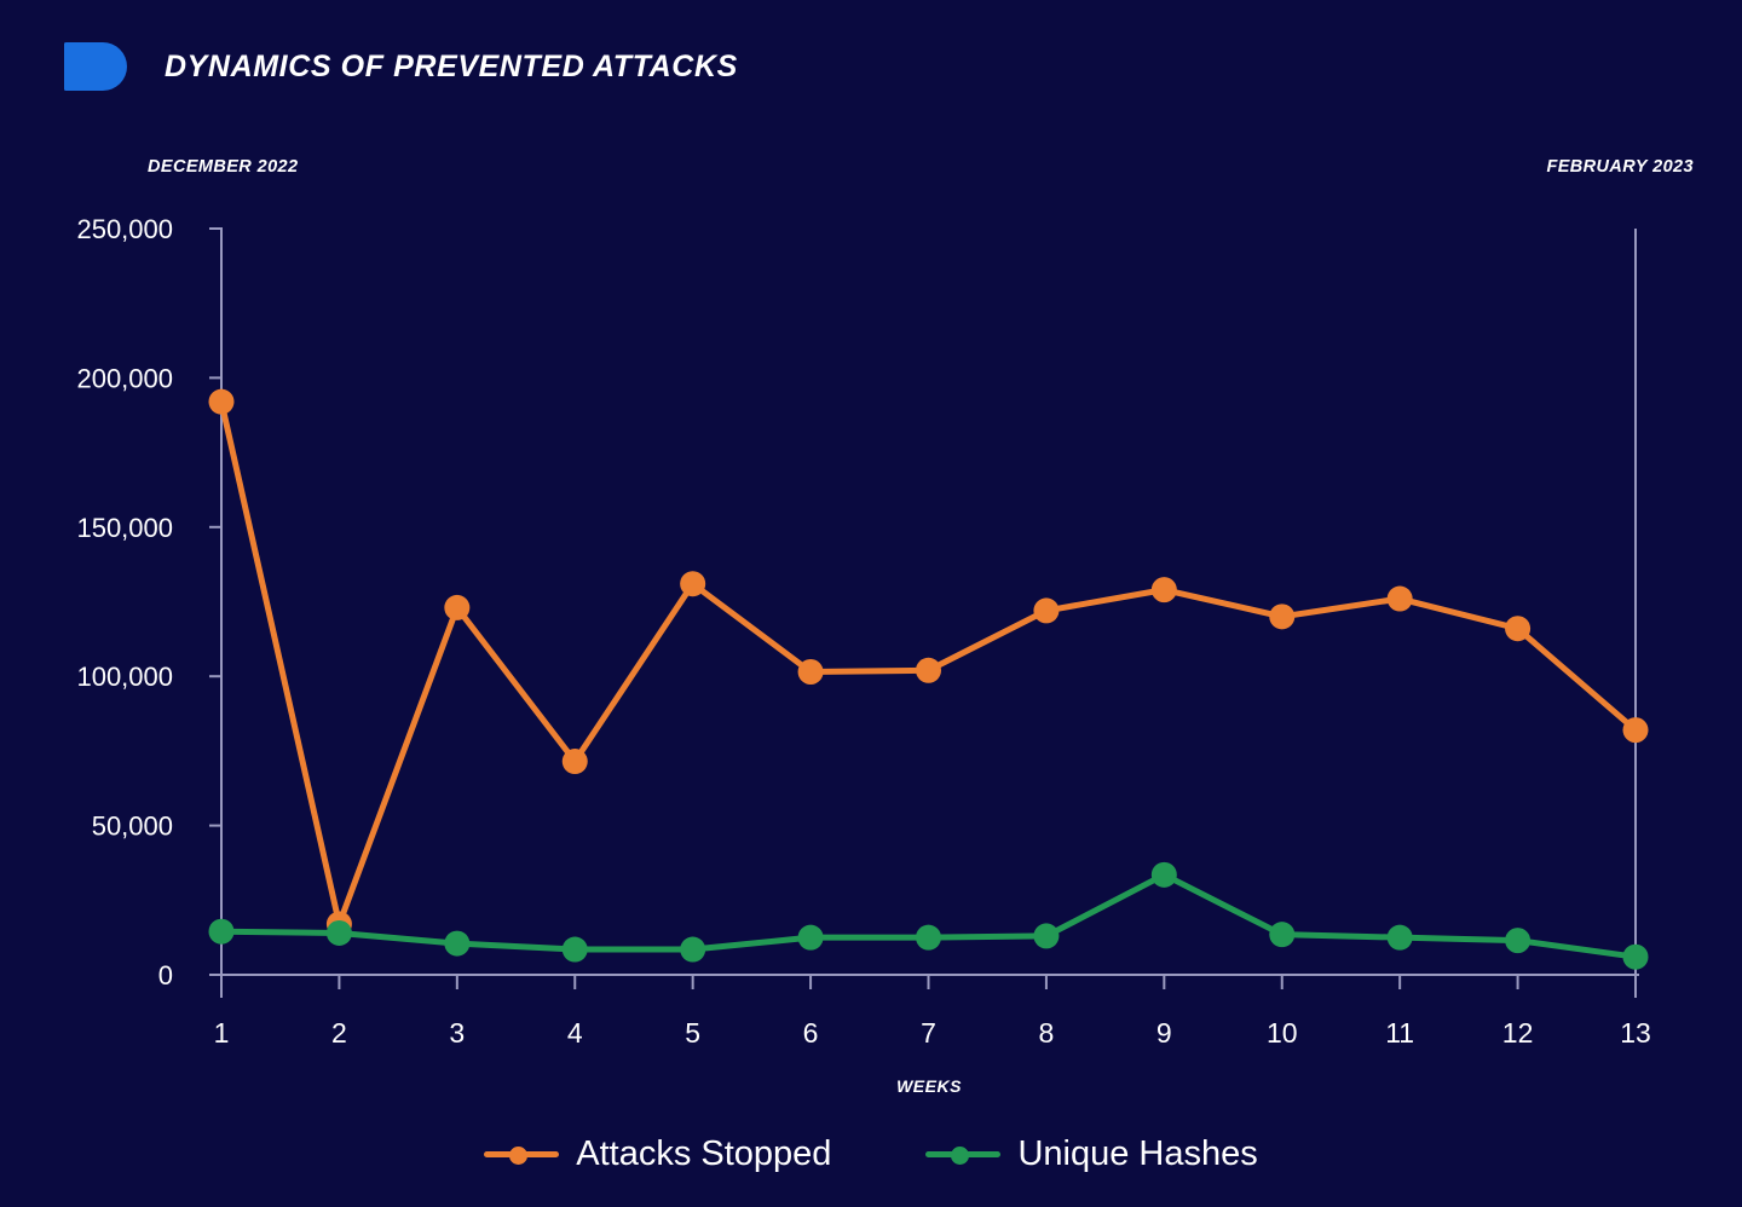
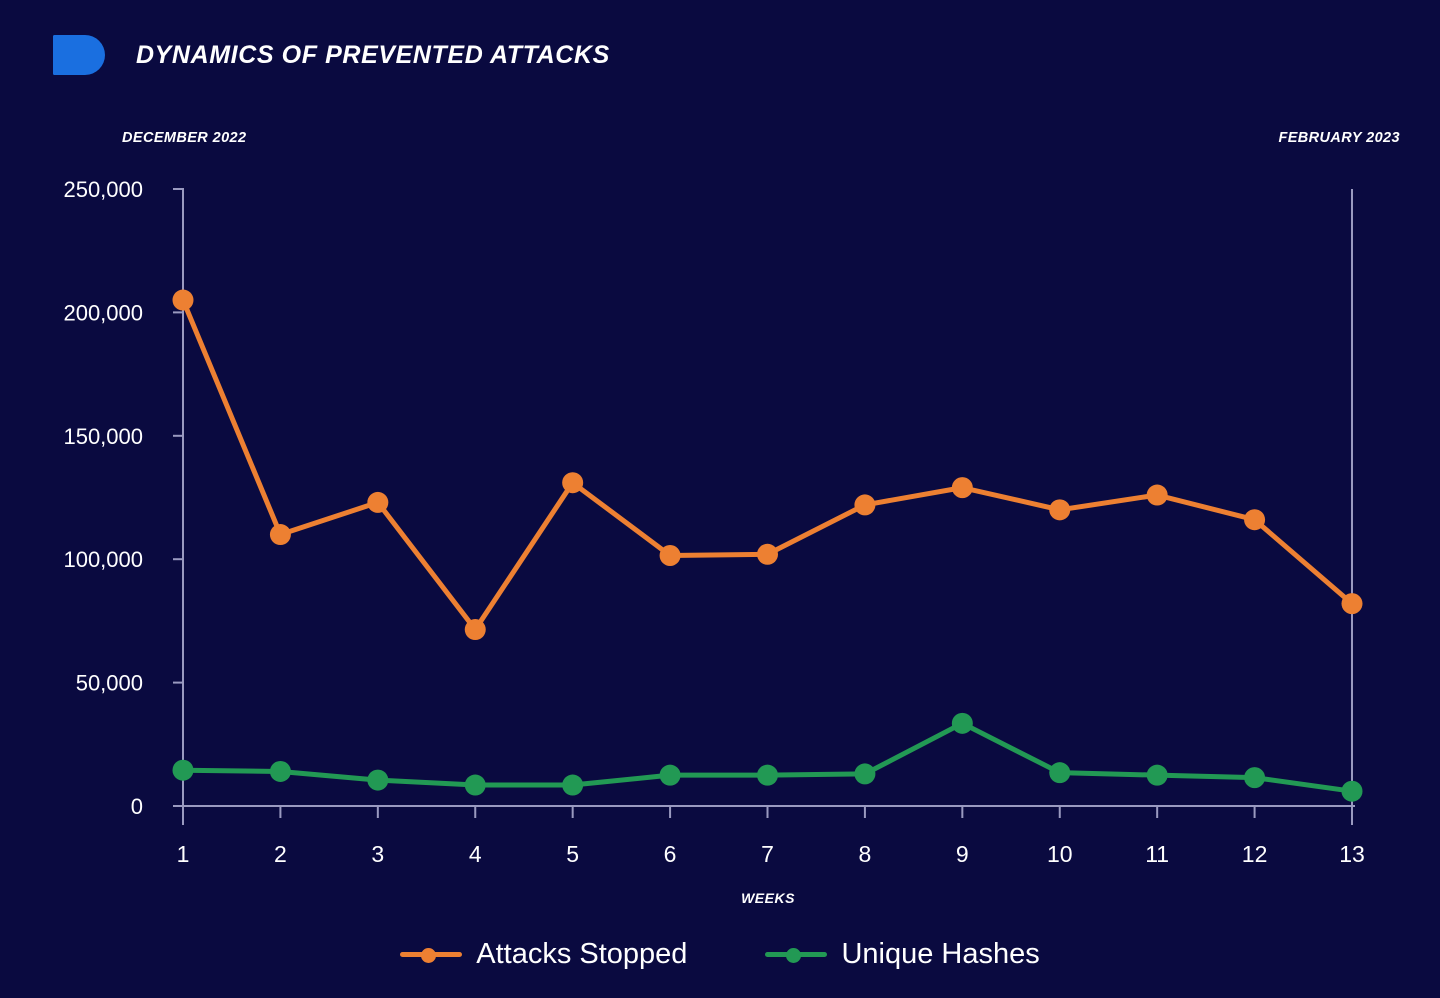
Attacks Stopped/1: 192000 -> 205000
Attacks Stopped/2: 17000 -> 110000
